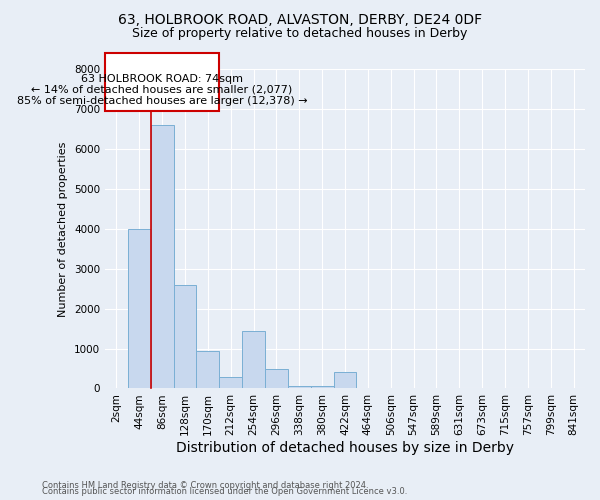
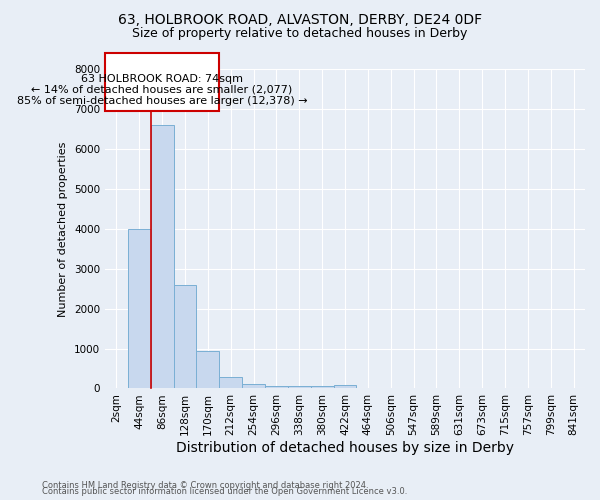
254sqm: 1450 -> 100
296sqm: 500 -> 70
422sqm: 400 -> 80
